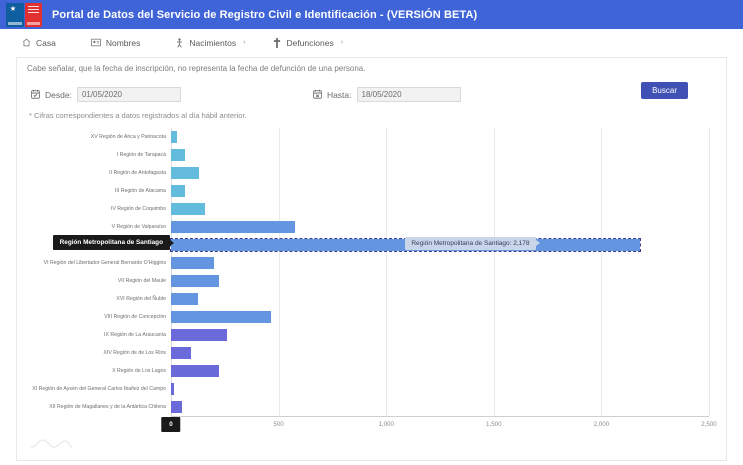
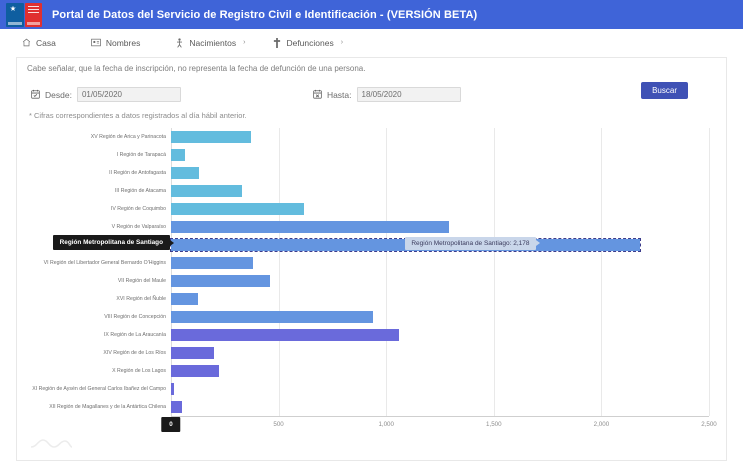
XV Región de Arica y Parinacota: 30 -> 370
III Región de Atacama: 70 -> 330
IV Región de Coquimbo: 160 -> 620
V Región de Valparaíso: 580 -> 1290
VI Región del Libertador General Bernardo O'Higgins: 200 -> 380
VII Región del Maule: 220 -> 460
VIII Región de Concepción: 470 -> 940
IX Región de La Araucanía: 260 -> 1060
XIV Región de de Los Ríos: 90 -> 200
